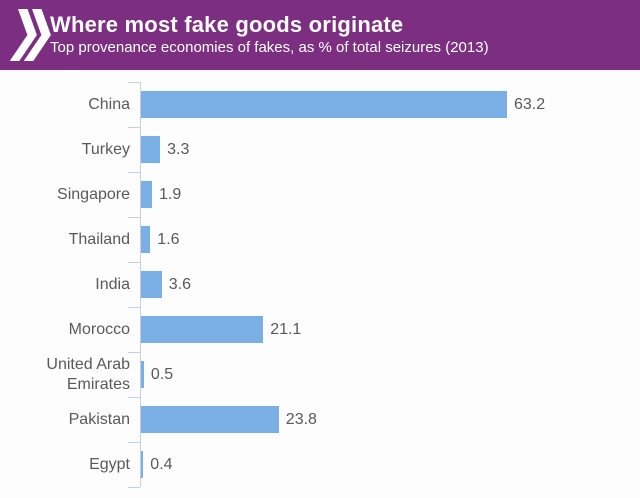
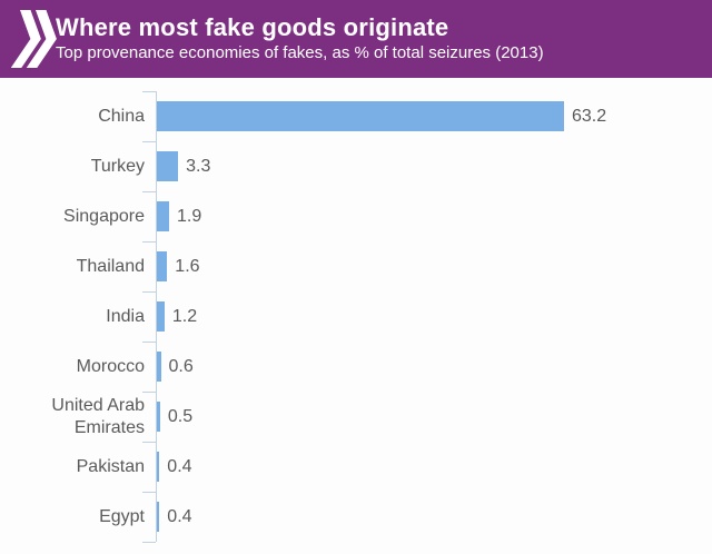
India: 3.6 -> 1.2
Morocco: 21.1 -> 0.6
Pakistan: 23.8 -> 0.4
